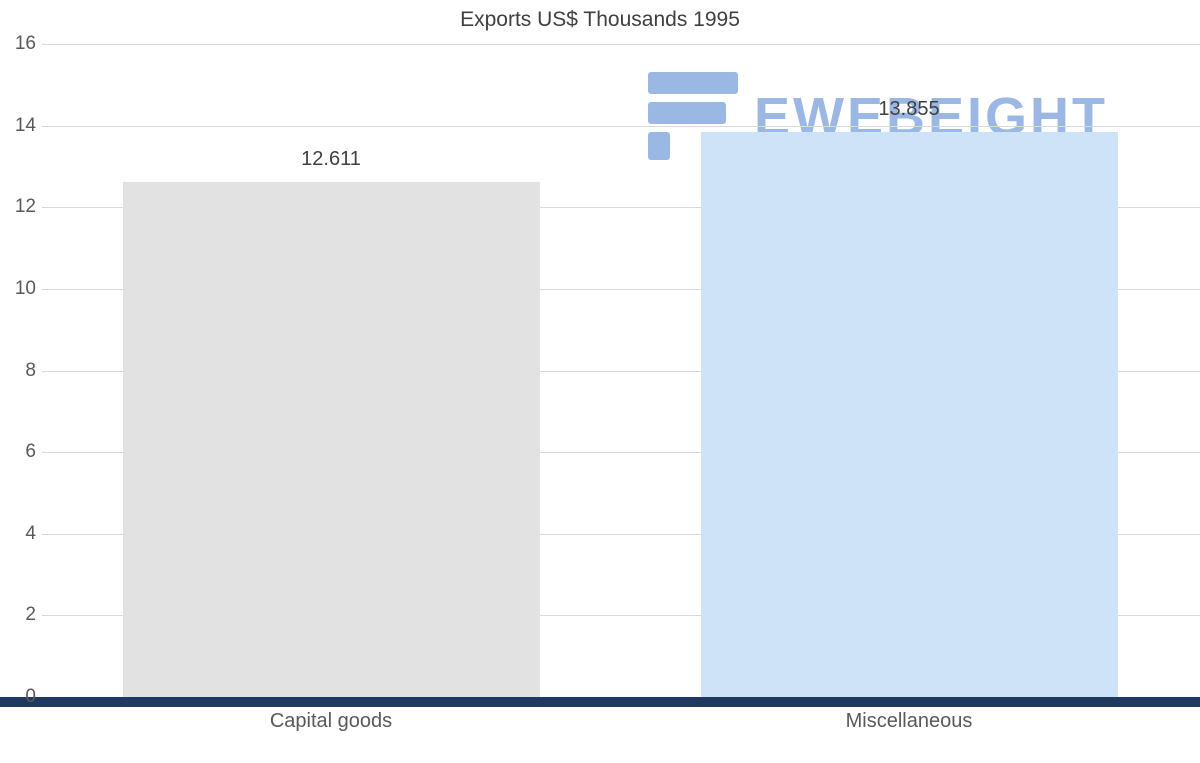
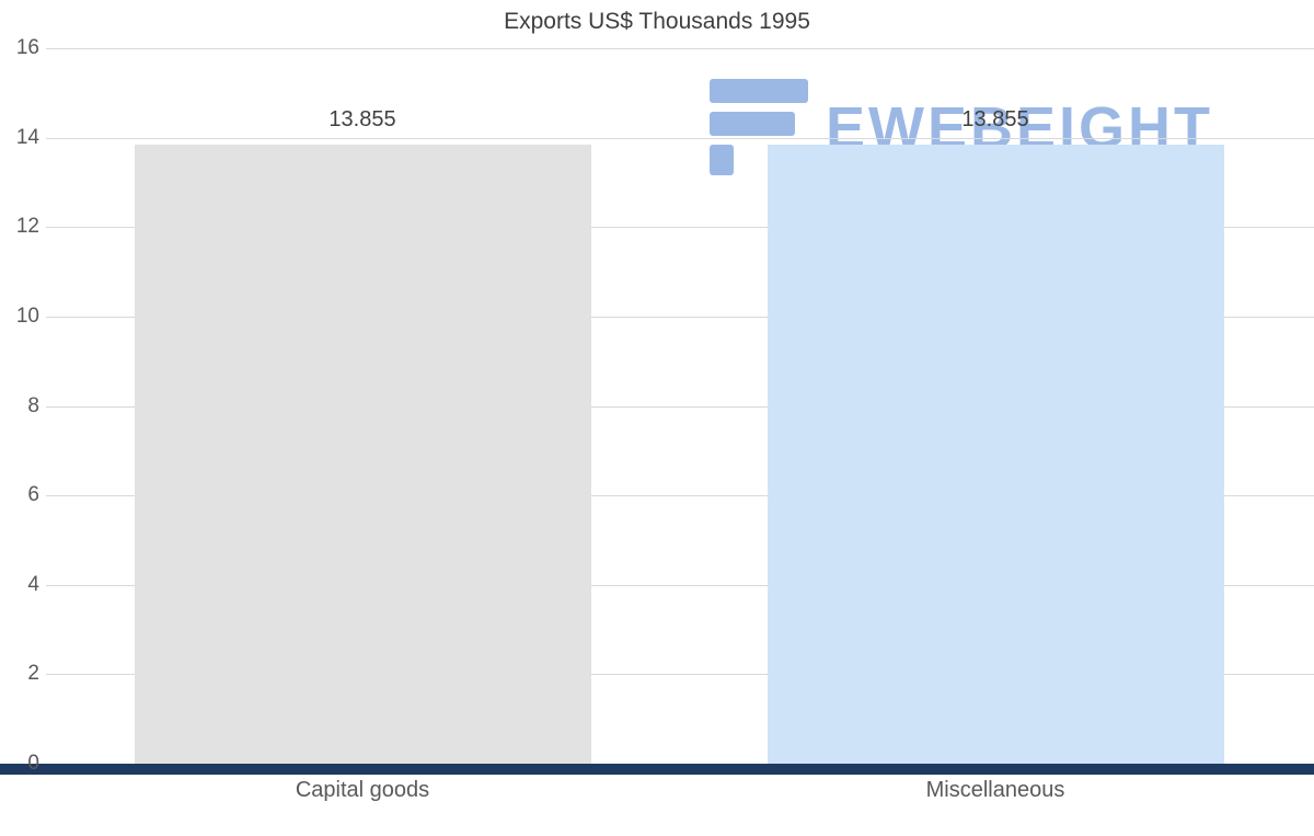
Capital goods: 12.611 -> 13.855
